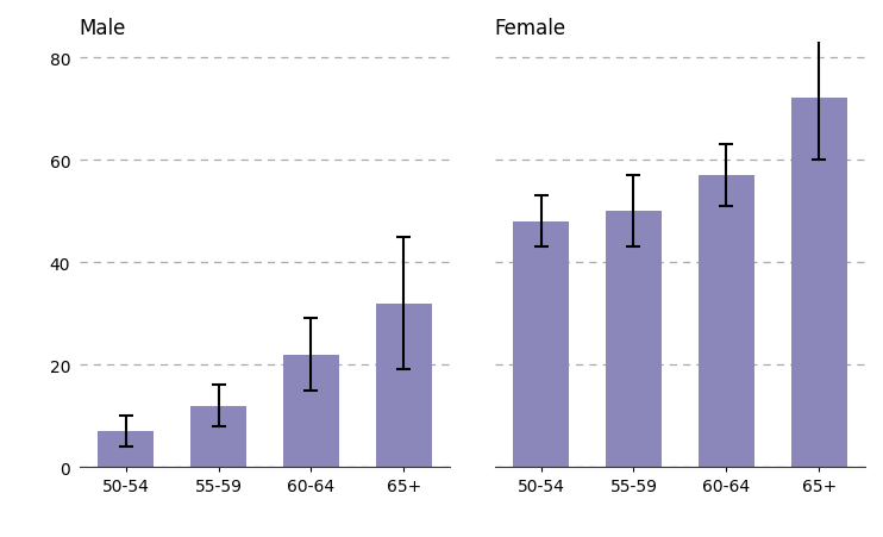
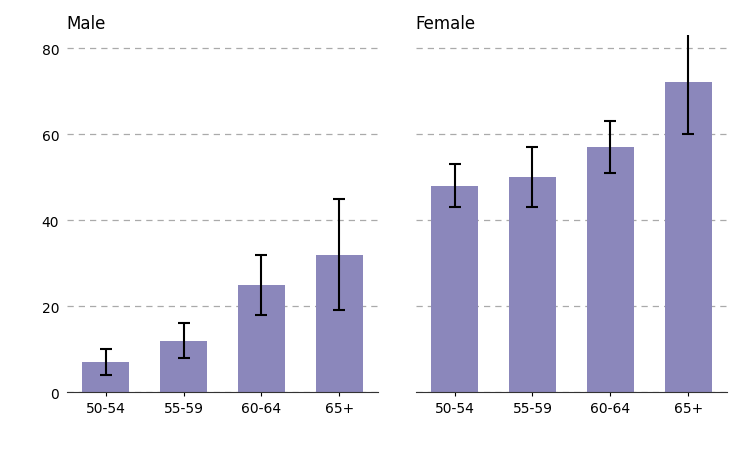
Male/60-64: 22 -> 25
